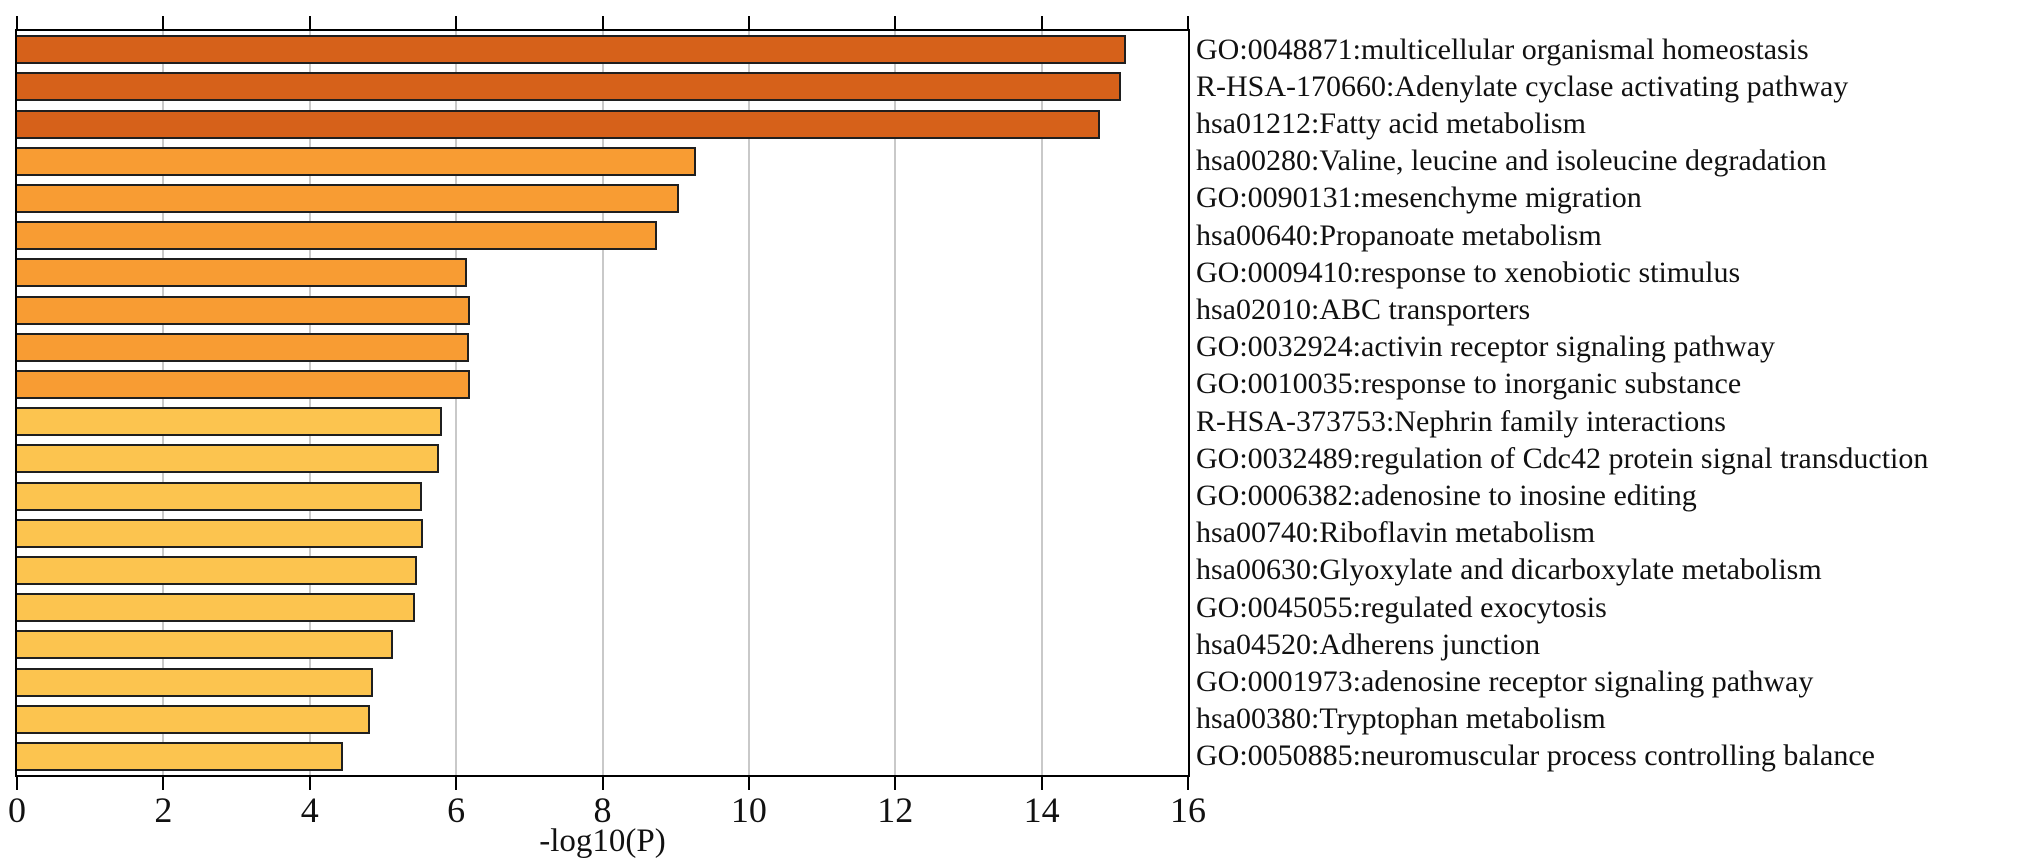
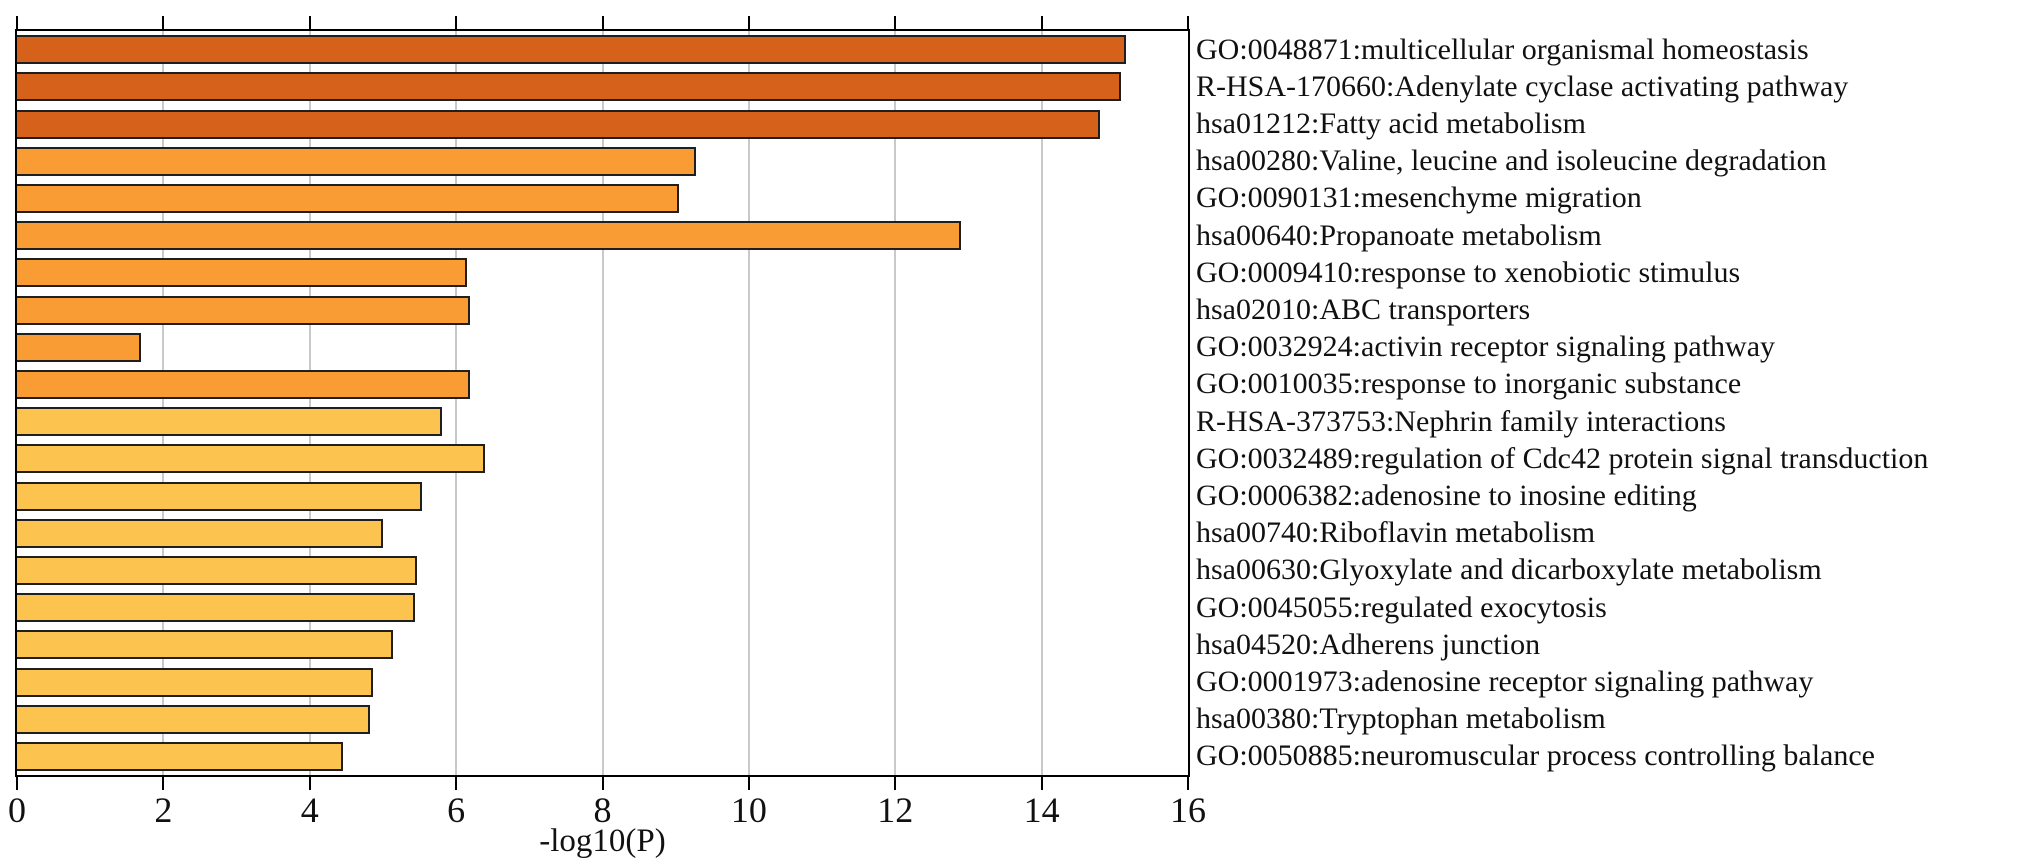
hsa00640:Propanoate metabolism: 8.7 -> 12.9
GO:0032924:activin receptor signaling pathway: 6.2 -> 1.7
GO:0032489:regulation of Cdc42 protein signal transduction: 5.8 -> 6.4
hsa00740:Riboflavin metabolism: 5.5 -> 5.0
